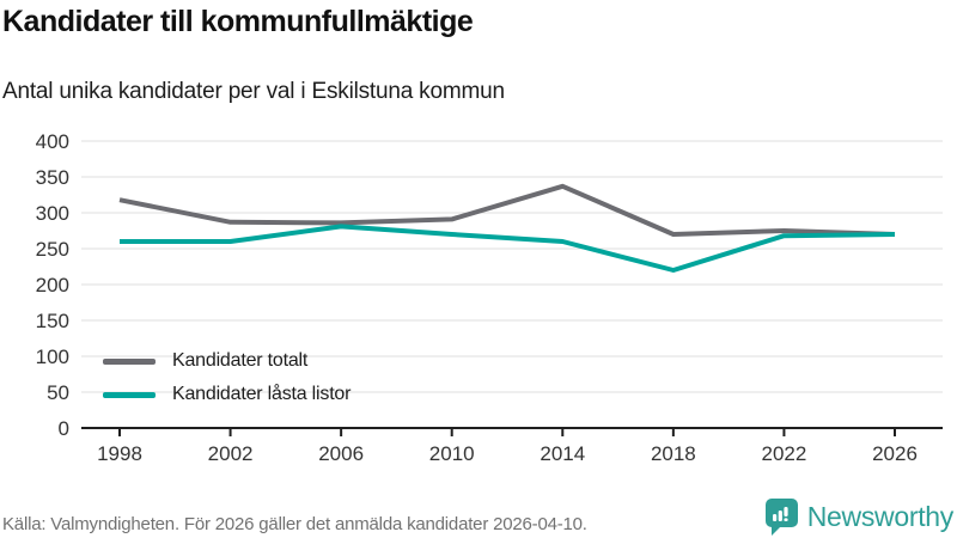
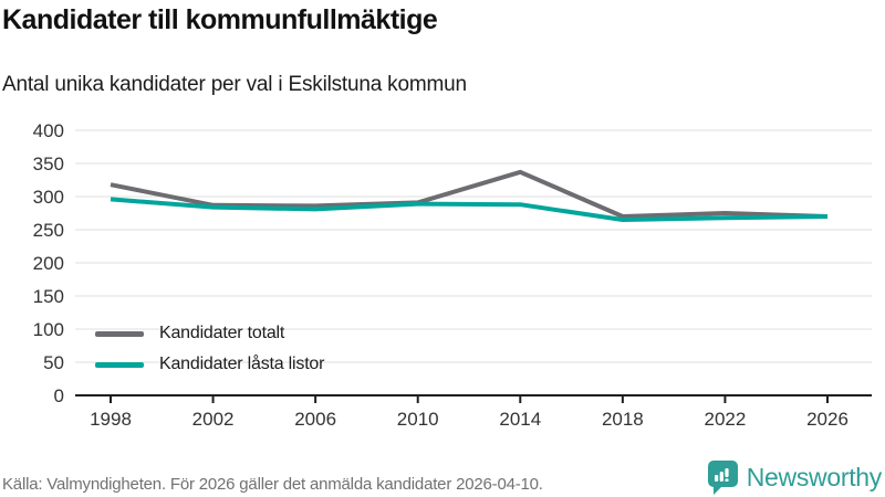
Kandidater låsta listor/1998: 260 -> 300
Kandidater låsta listor/2002: 260 -> 280
Kandidater låsta listor/2010: 270 -> 290
Kandidater låsta listor/2014: 260 -> 290
Kandidater låsta listor/2018: 220 -> 260
